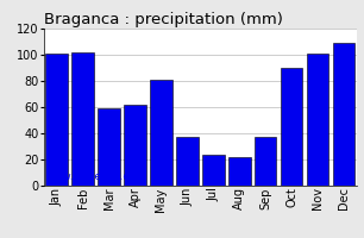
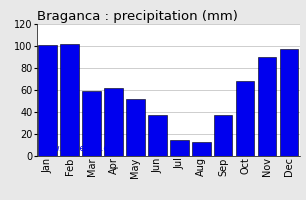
May: 81 -> 52
Jul: 24 -> 15
Aug: 22 -> 13
Oct: 90 -> 68
Nov: 101 -> 90
Dec: 109 -> 97
